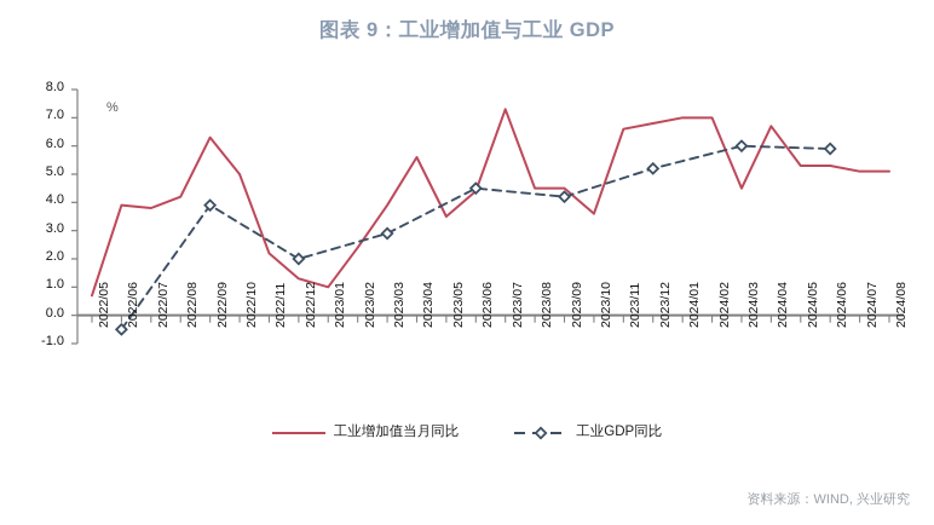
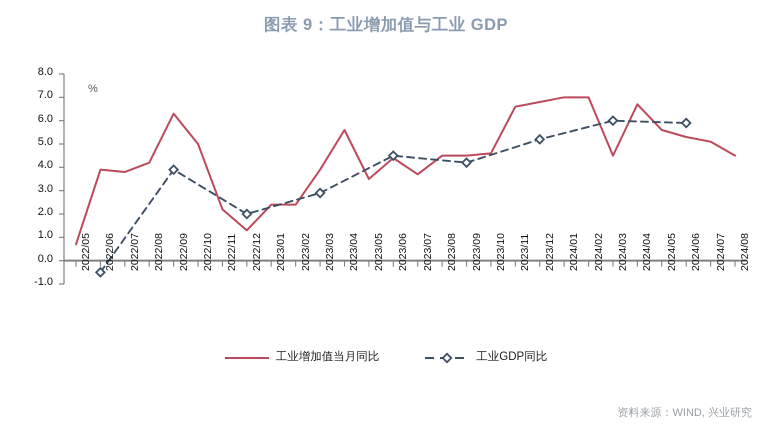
工业增加值当月同比/2023/01: 1.0 -> 2.4
工业增加值当月同比/2023/07: 7.3 -> 3.7
工业增加值当月同比/2023/10: 3.6 -> 4.6
工业增加值当月同比/2024/05: 5.3 -> 5.6
工业增加值当月同比/2024/08: 5.1 -> 4.5
